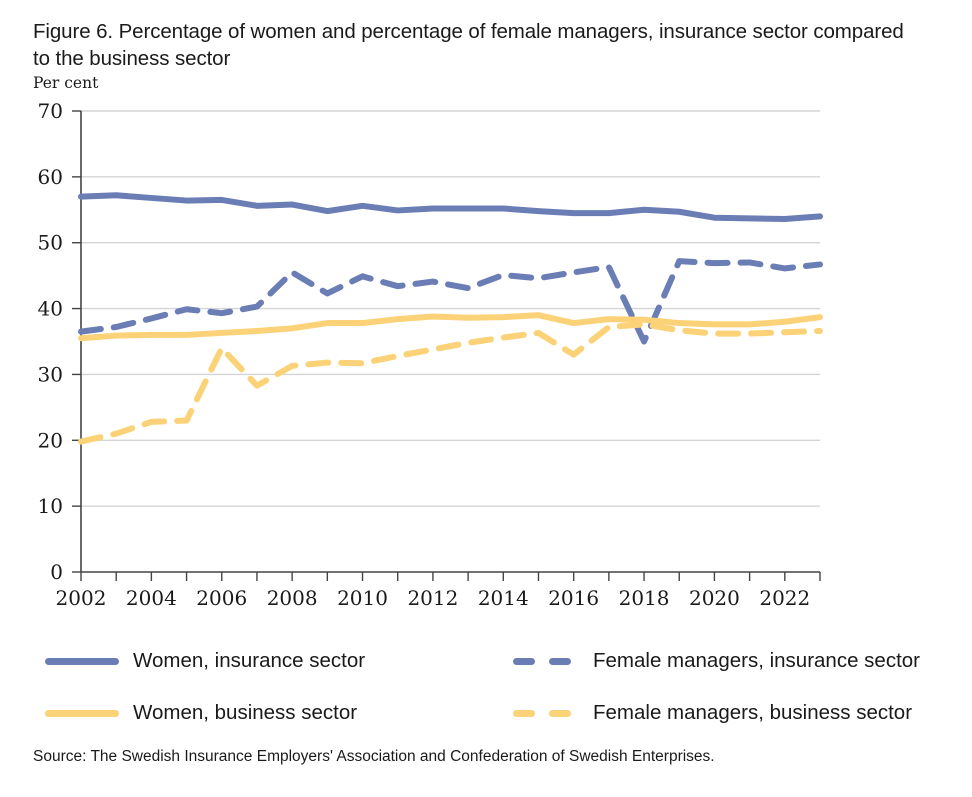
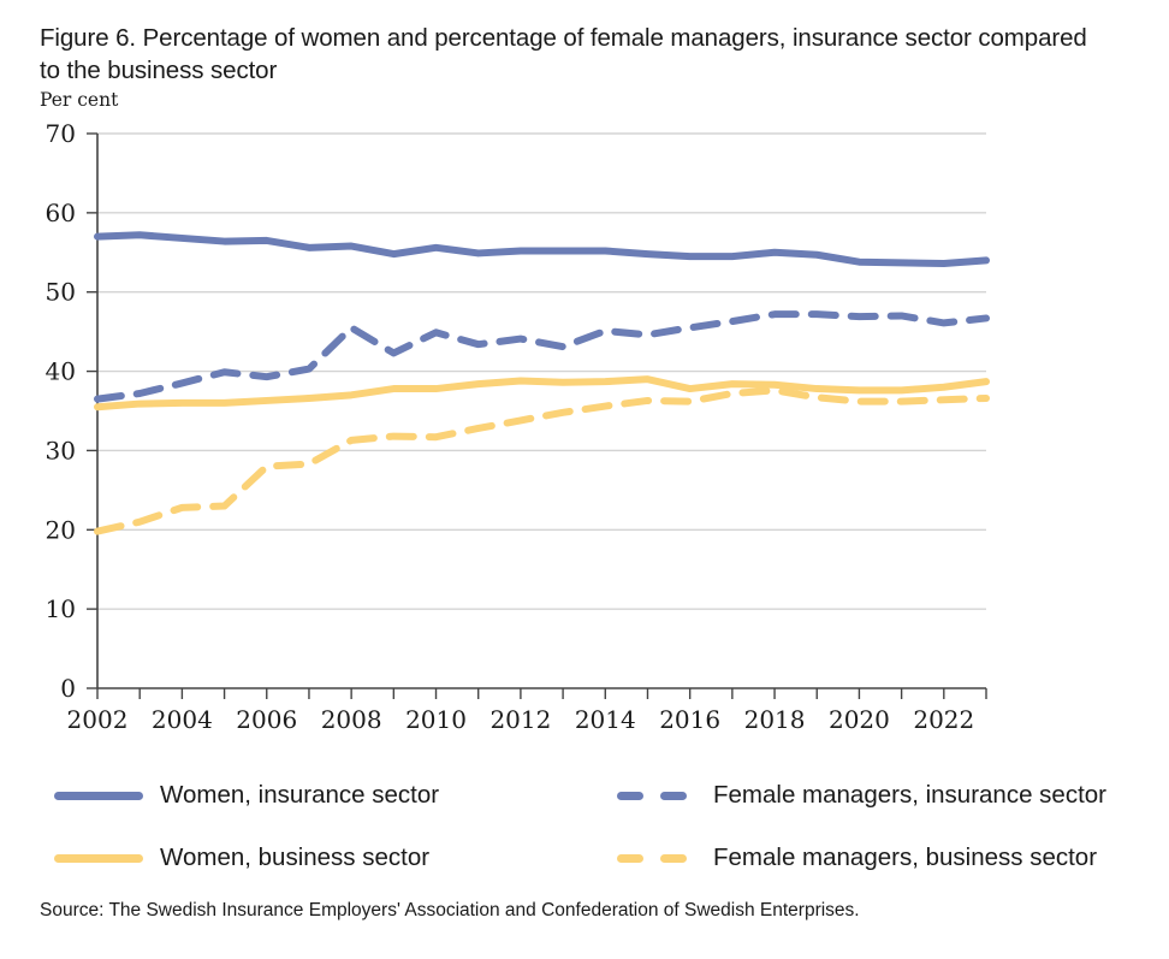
Female managers, business sector/2006: 34 -> 28
Female managers, business sector/2016: 33 -> 36
Female managers, insurance sector/2018: 35 -> 47
